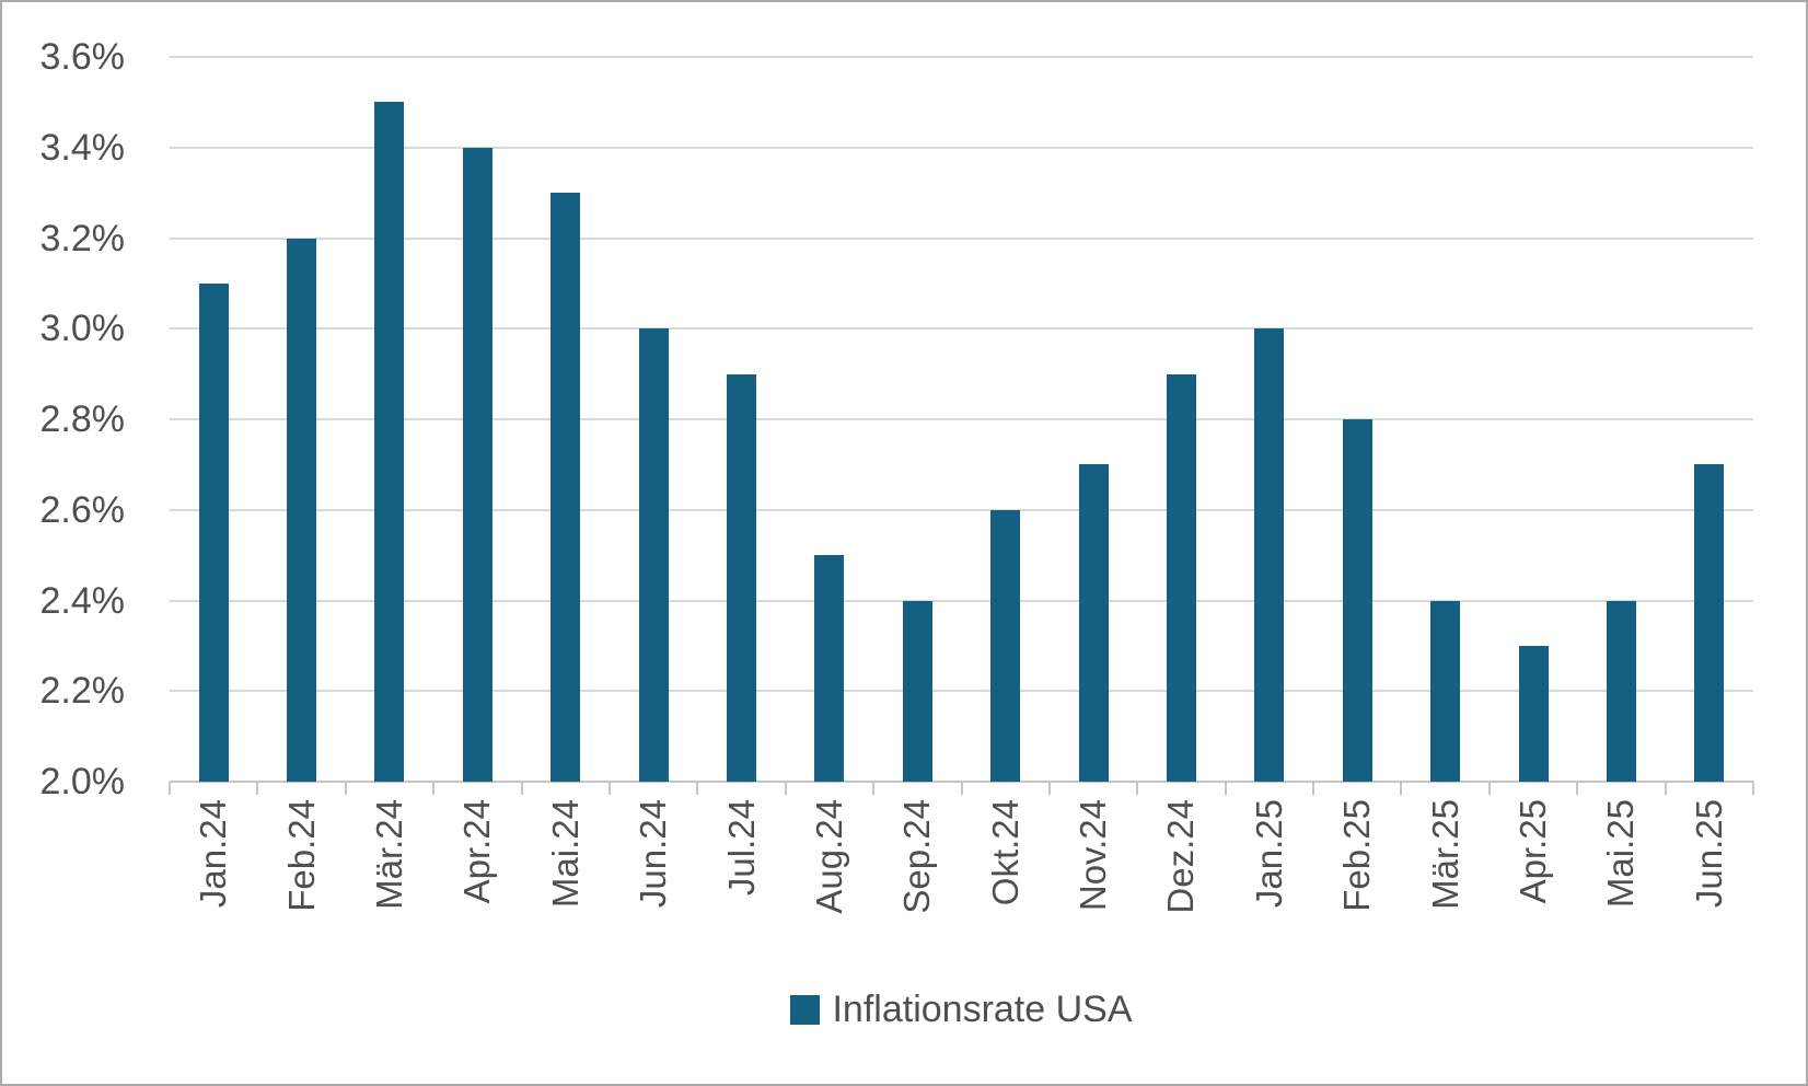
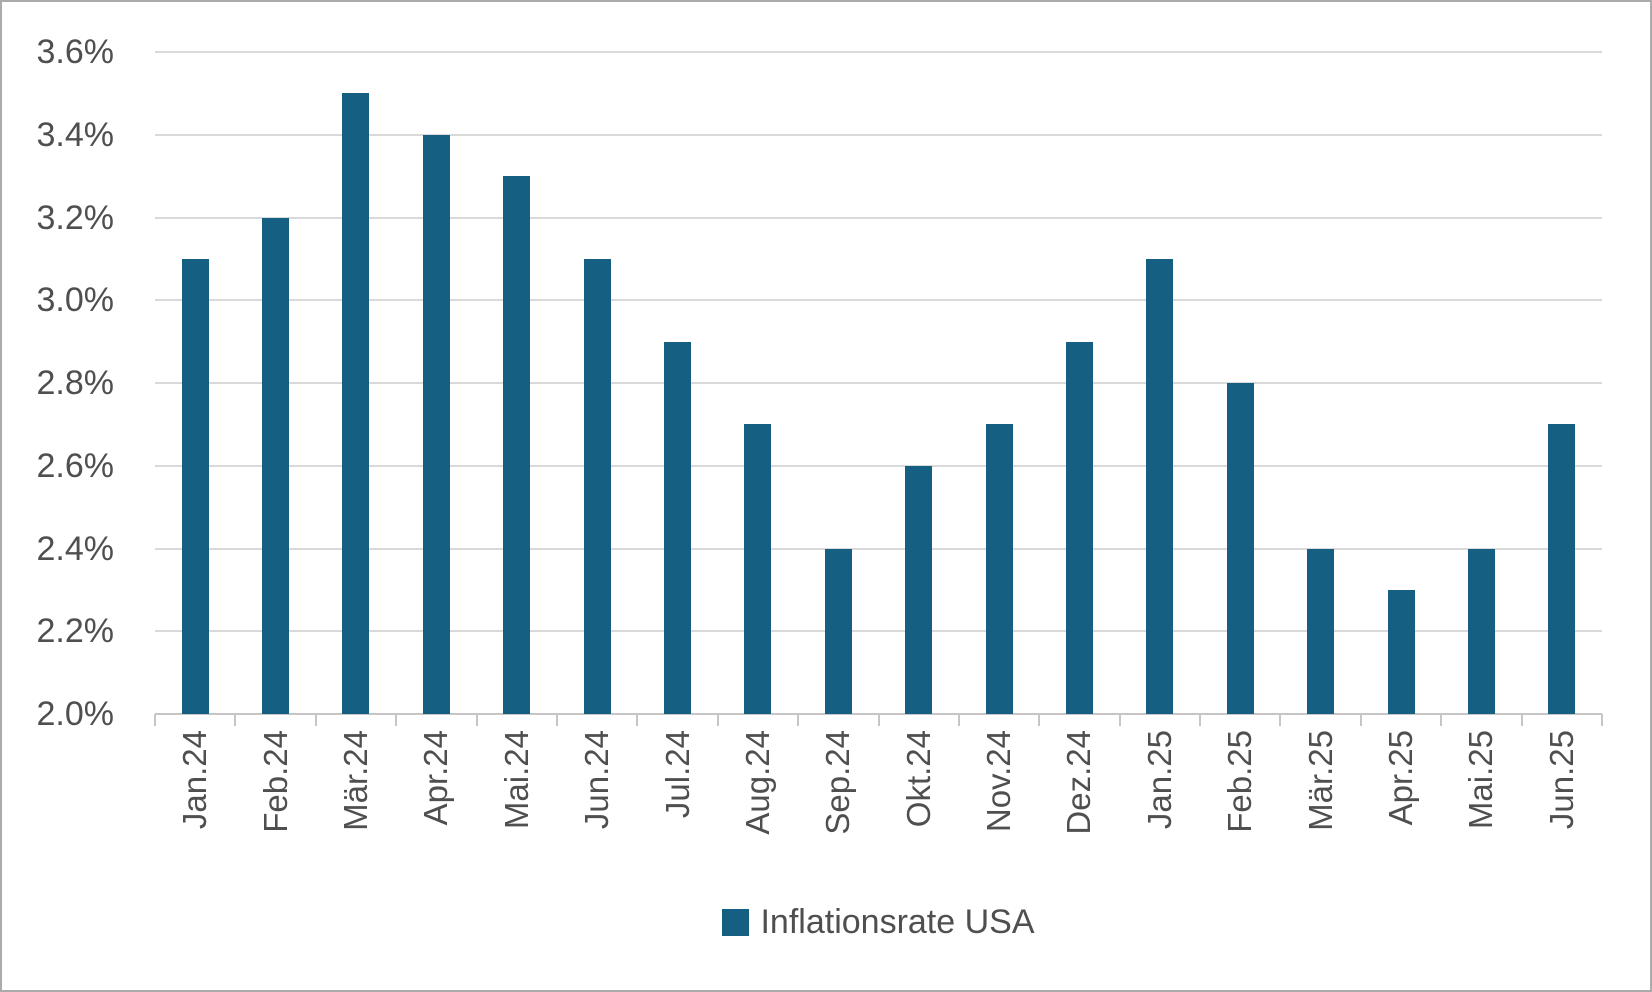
Jun.24: 3.0% -> 3.1%
Aug.24: 2.5% -> 2.7%
Jan.25: 3.0% -> 3.1%
